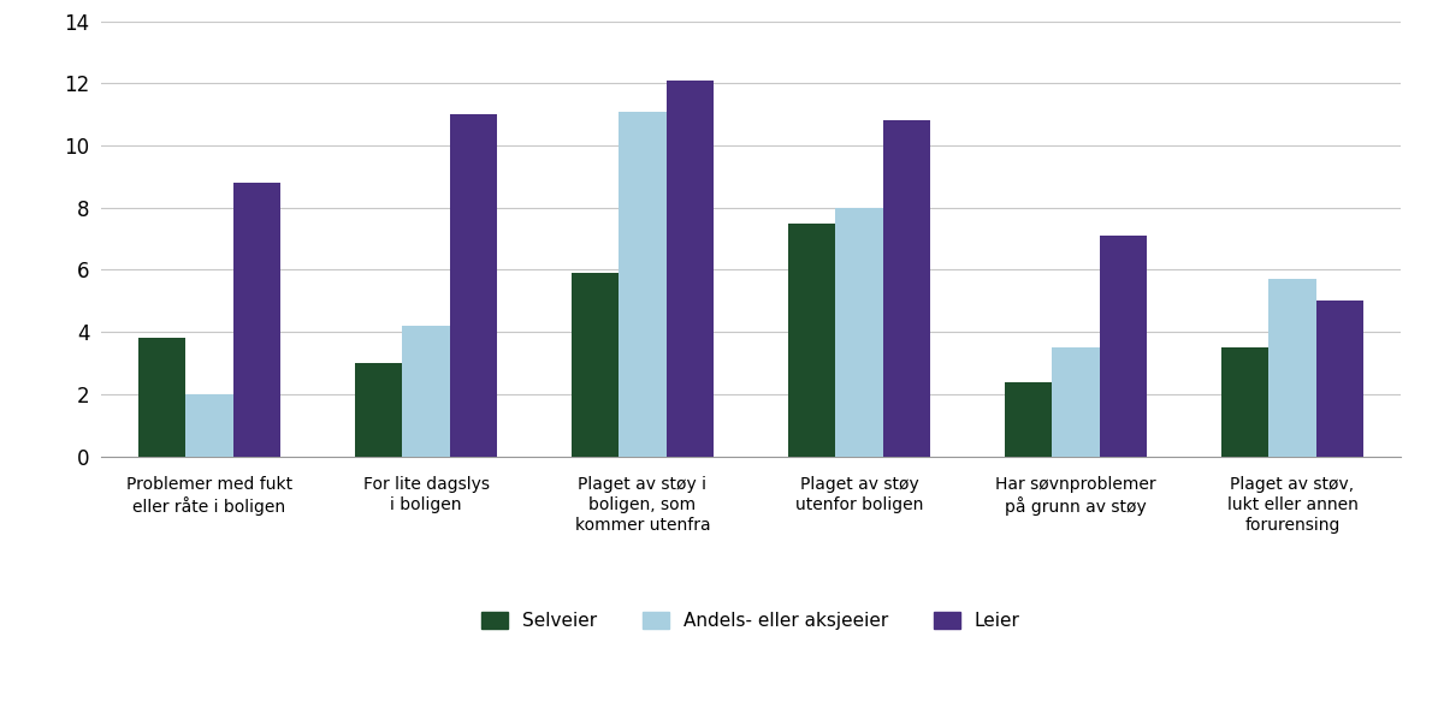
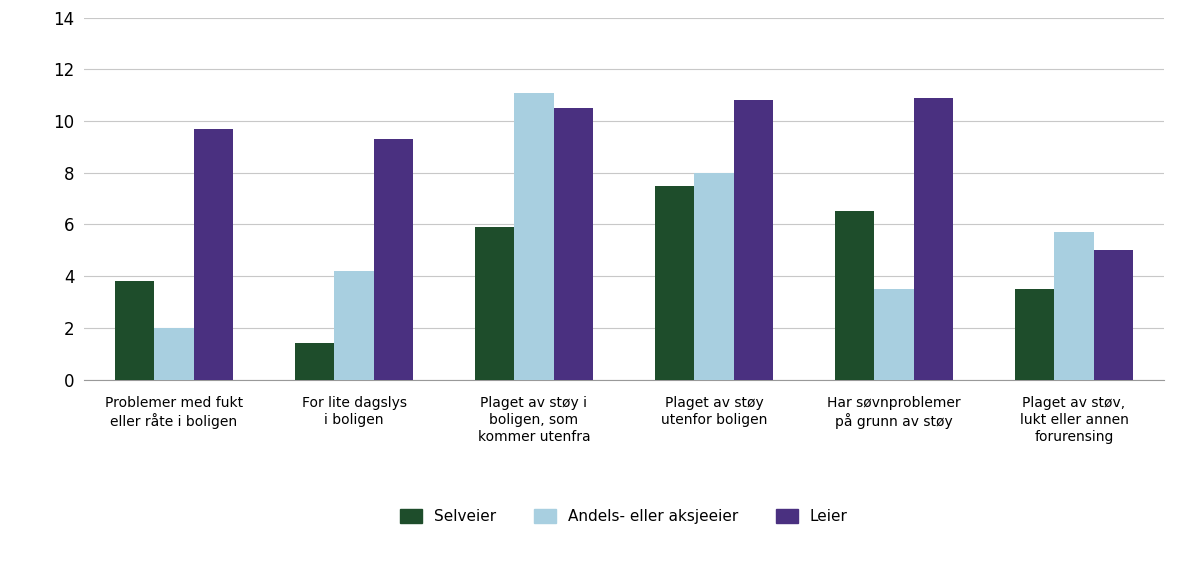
Leier/Problemer med fukt eller råte i boligen: 8.8 -> 9.7
Selveier/For lite dagslys i boligen: 3.0 -> 1.4
Leier/For lite dagslys i boligen: 11.0 -> 9.3
Leier/Plaget av støy i boligen, som kommer utenfra: 12.1 -> 10.5
Selveier/Har søvnproblemer på grunn av støy: 2.4 -> 6.5
Leier/Har søvnproblemer på grunn av støy: 7.1 -> 10.9
